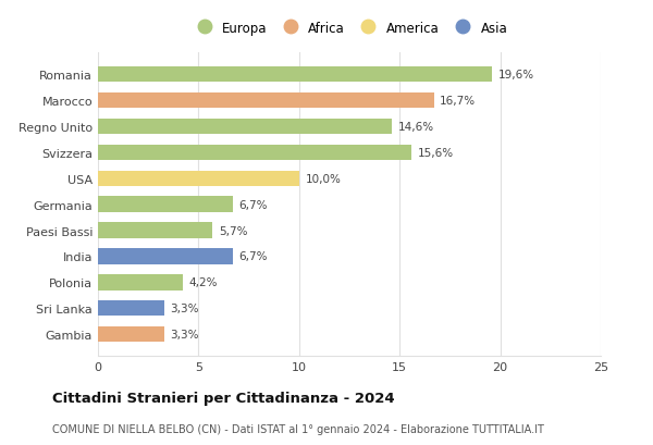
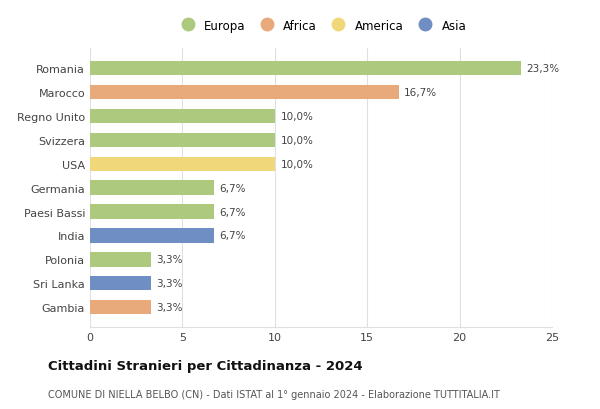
Romania: 19,6% -> 23,3%
Regno Unito: 14,6% -> 10,0%
Svizzera: 15,6% -> 10,0%
Paesi Bassi: 5,7% -> 6,7%
Polonia: 4,2% -> 3,3%
